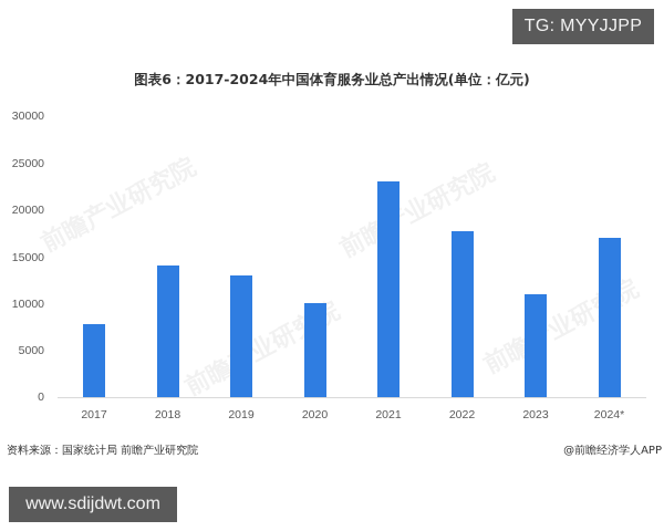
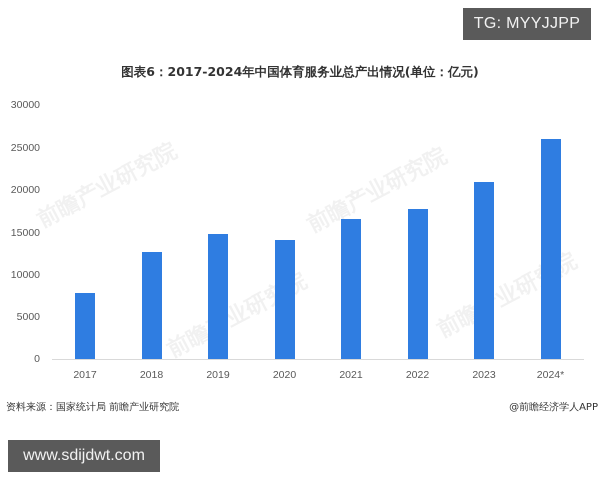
2018: 14000 -> 13000
2019: 13000 -> 15000
2020: 10000 -> 14000
2021: 23000 -> 16000
2023: 11000 -> 21000
2024*: 17000 -> 26000
